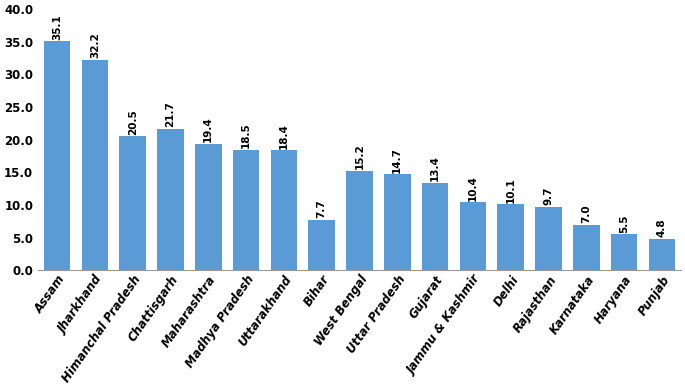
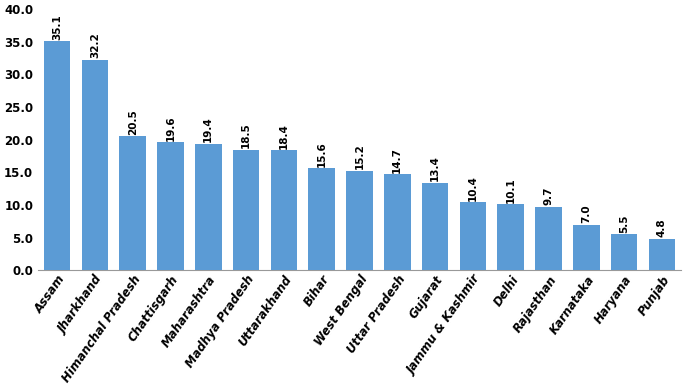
Chattisgarh: 21.7 -> 19.6
Bihar: 7.7 -> 15.6
